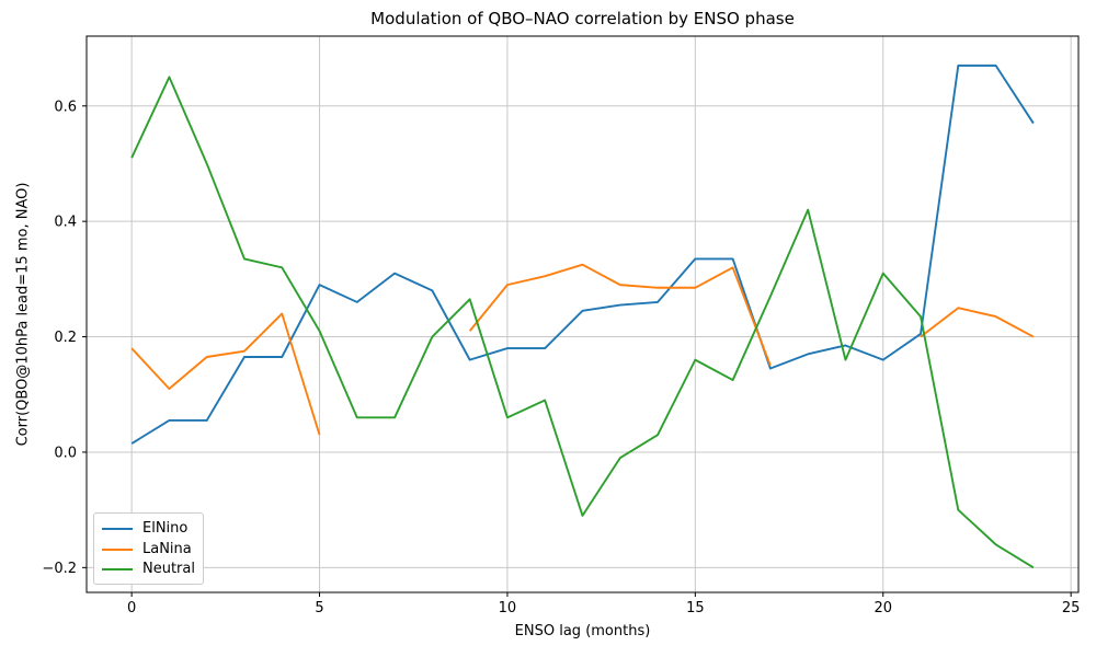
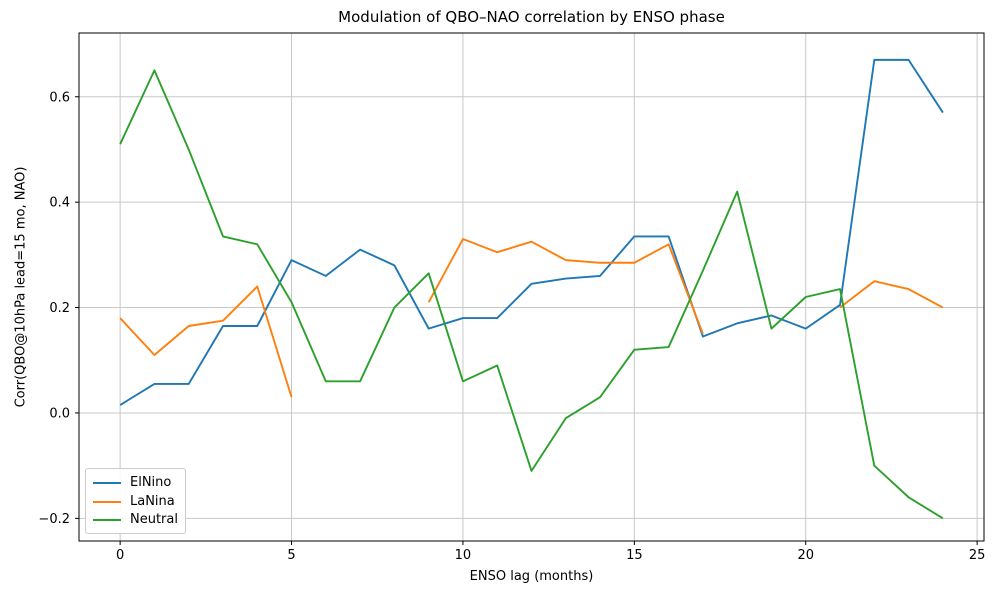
LaNina/10: 0.29 -> 0.33
Neutral/15: 0.16 -> 0.12
Neutral/20: 0.31 -> 0.22
